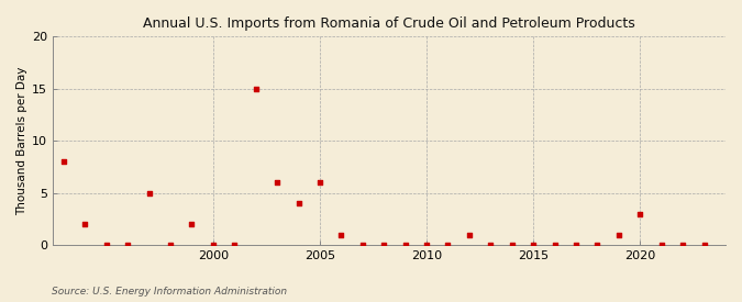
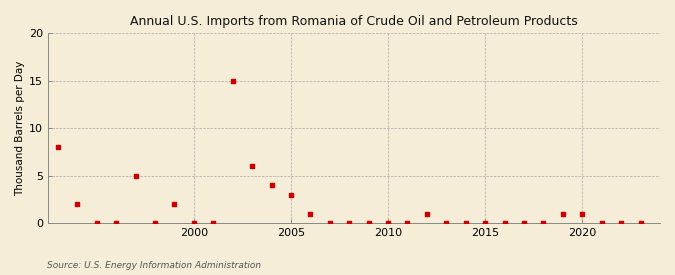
2005: 6 -> 3
2020: 3 -> 1
